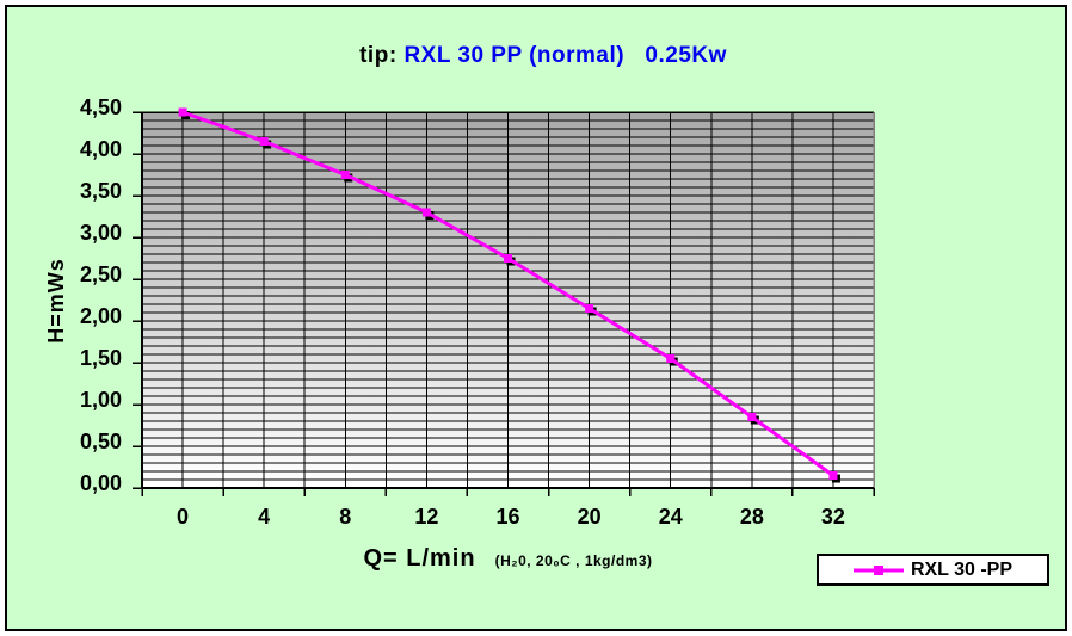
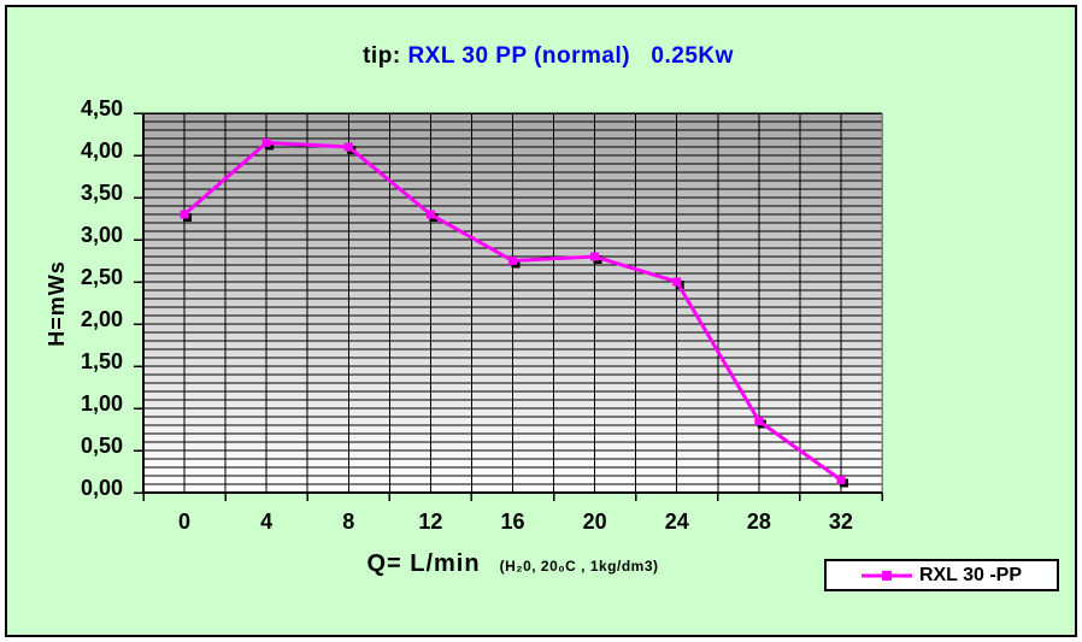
0: 4,5 -> 3,3
8: 3,8 -> 4,1
20: 2,1 -> 2,8
24: 1,6 -> 2,5
